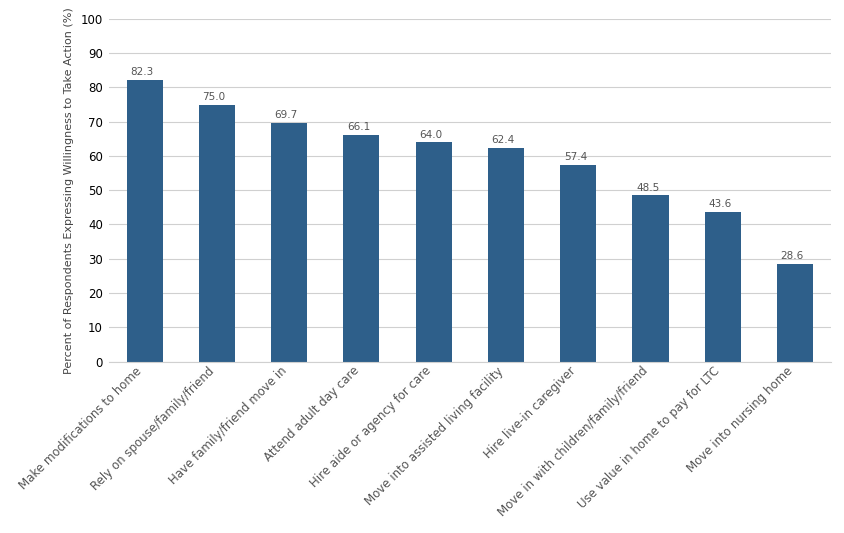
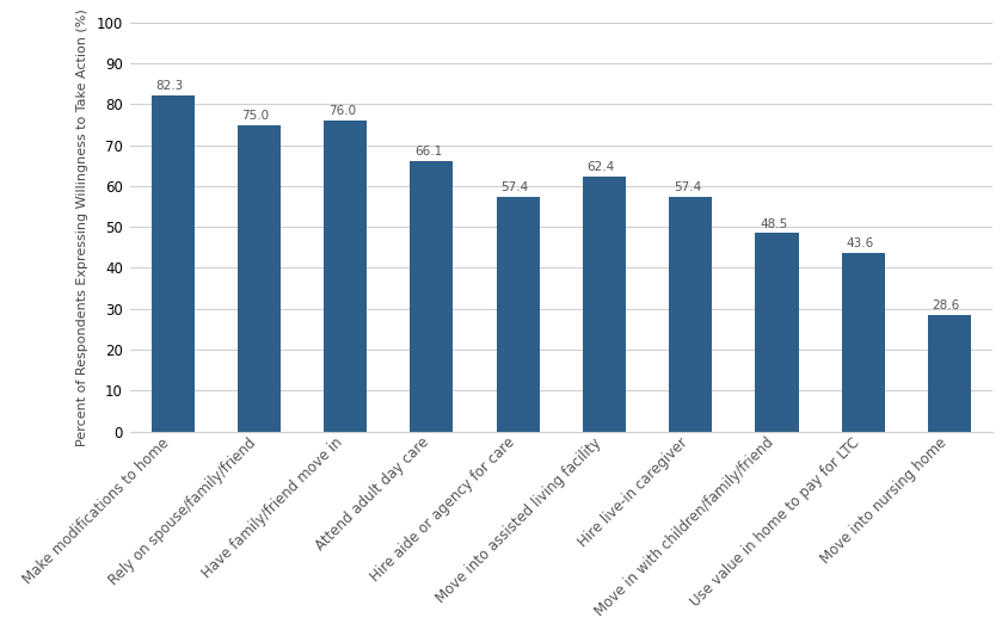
Have family/friend move in: 69.7 -> 76.0
Hire aide or agency for care: 64.0 -> 57.4
